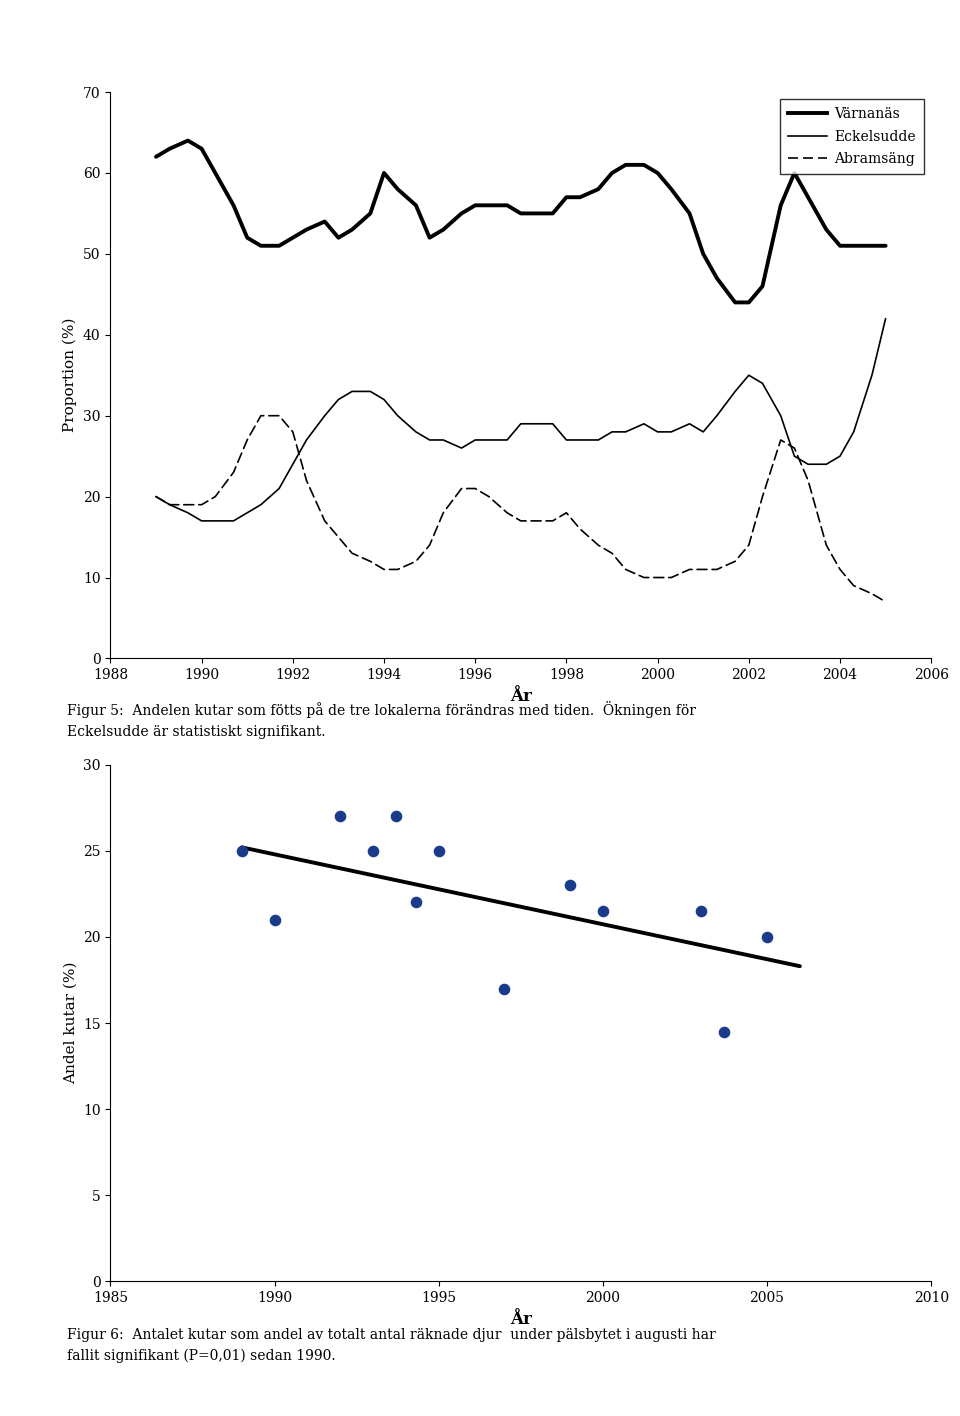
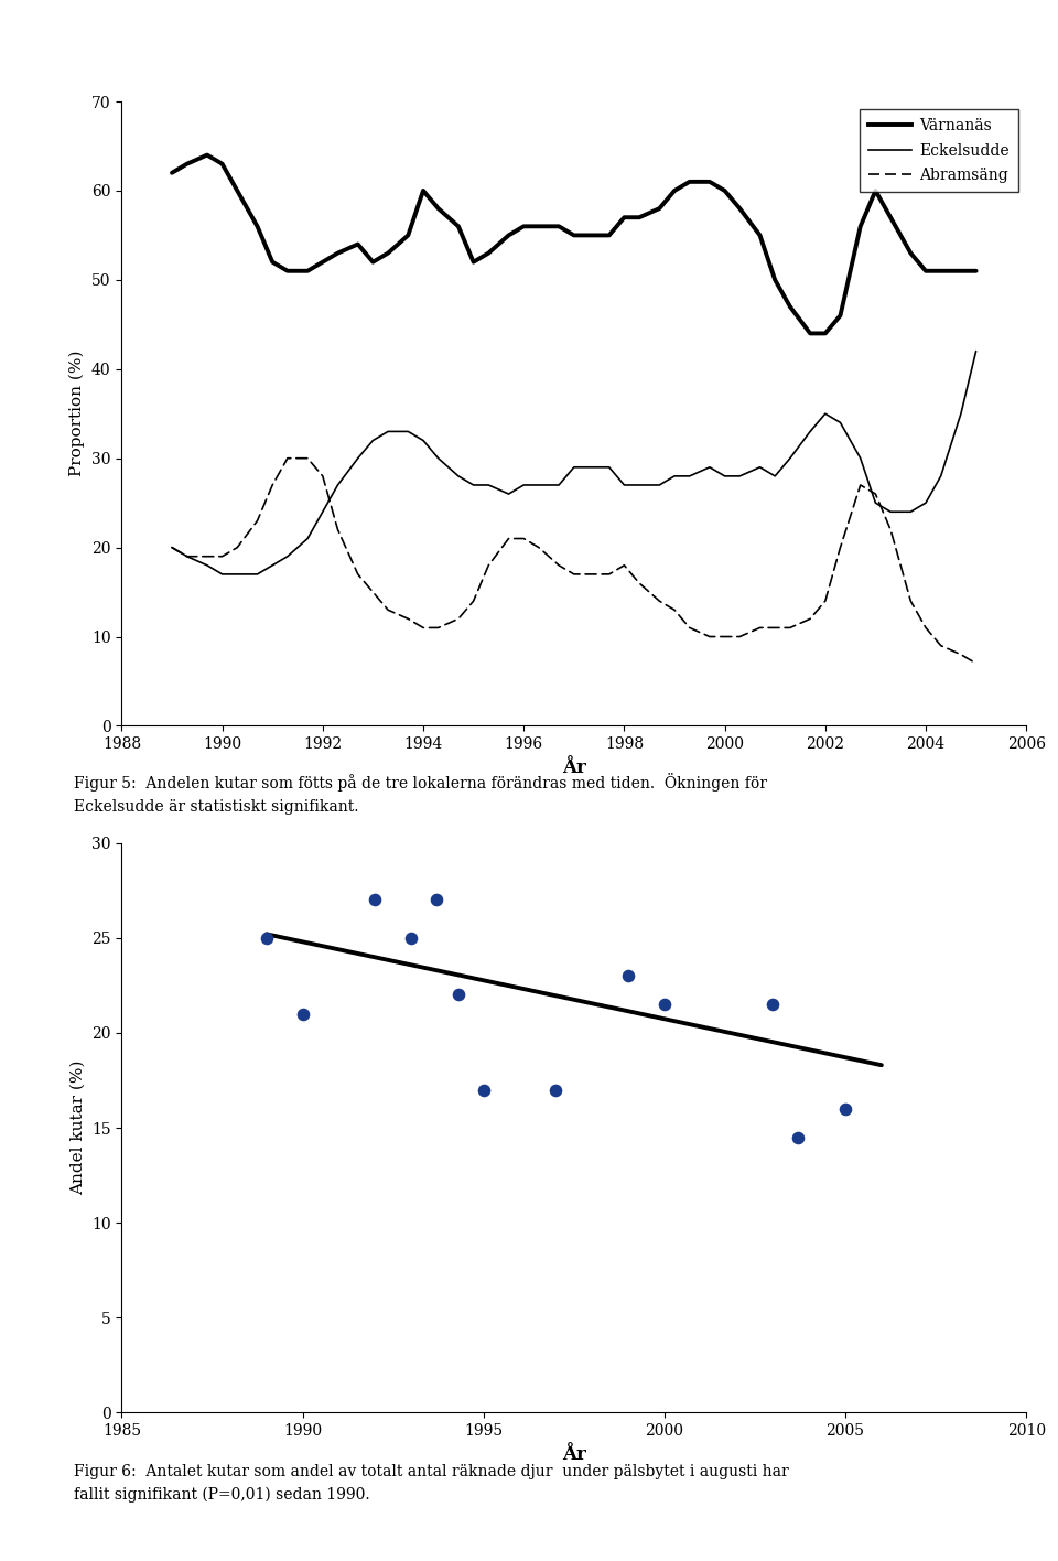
1995: 25.0 -> 17.0
2005: 20.0 -> 16.0
